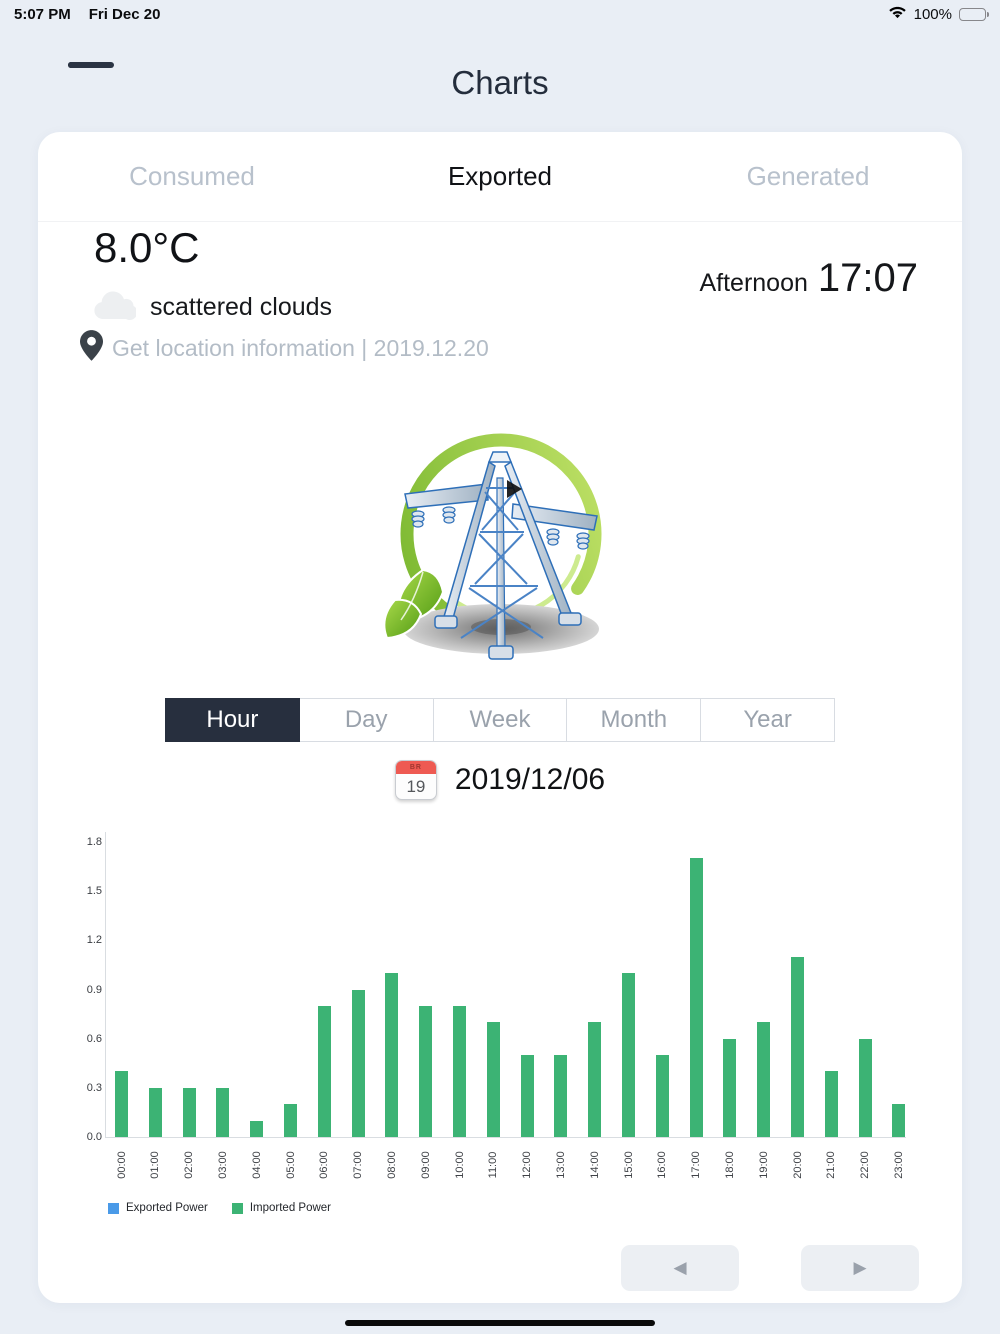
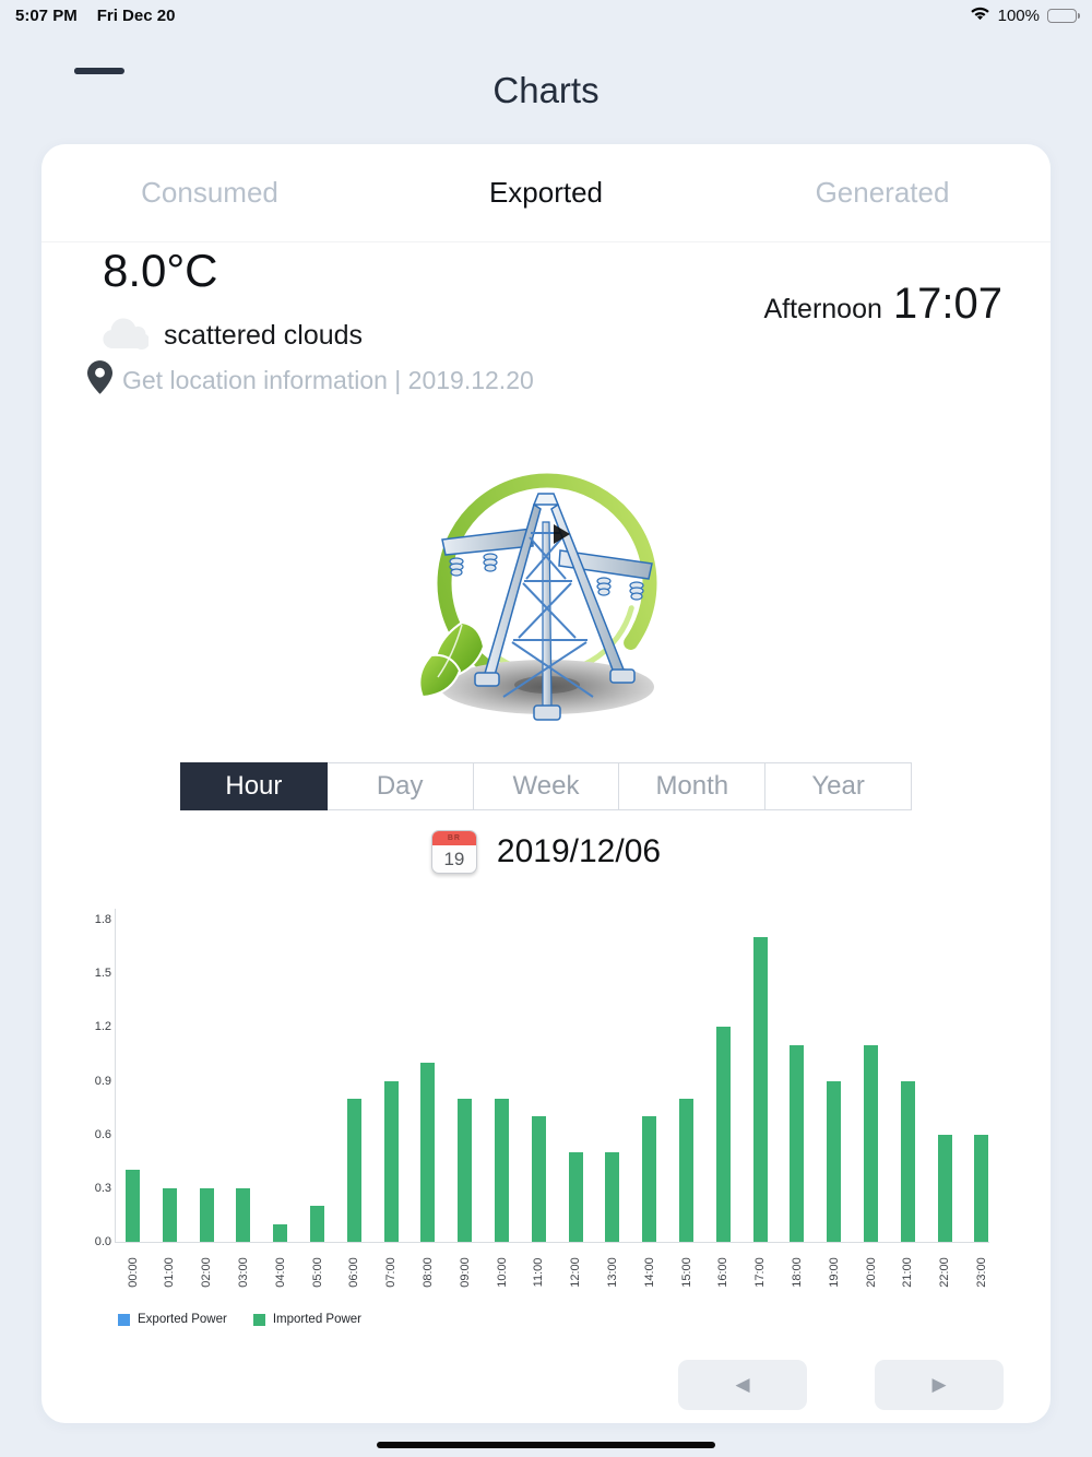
Imported Power/15:00: 1.0 -> 0.8
Imported Power/16:00: 0.5 -> 1.2
Imported Power/18:00: 0.6 -> 1.1
Imported Power/19:00: 0.7 -> 0.9
Imported Power/21:00: 0.4 -> 0.9
Imported Power/23:00: 0.2 -> 0.6
